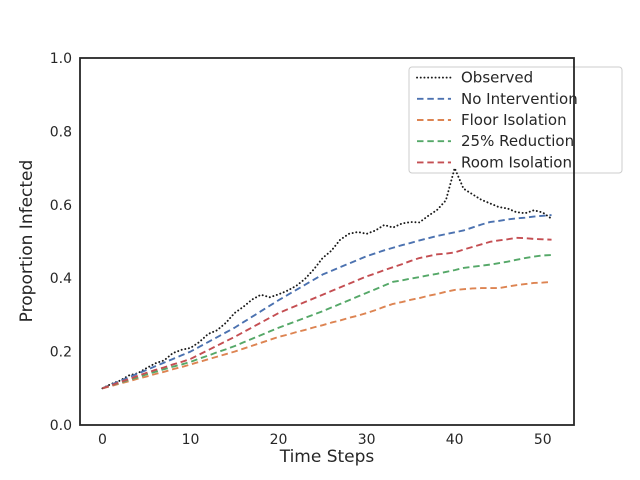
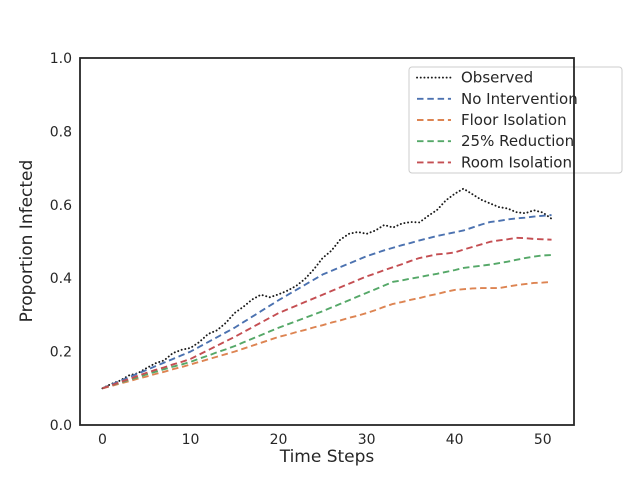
Observed/40: 0.70 -> 0.63
